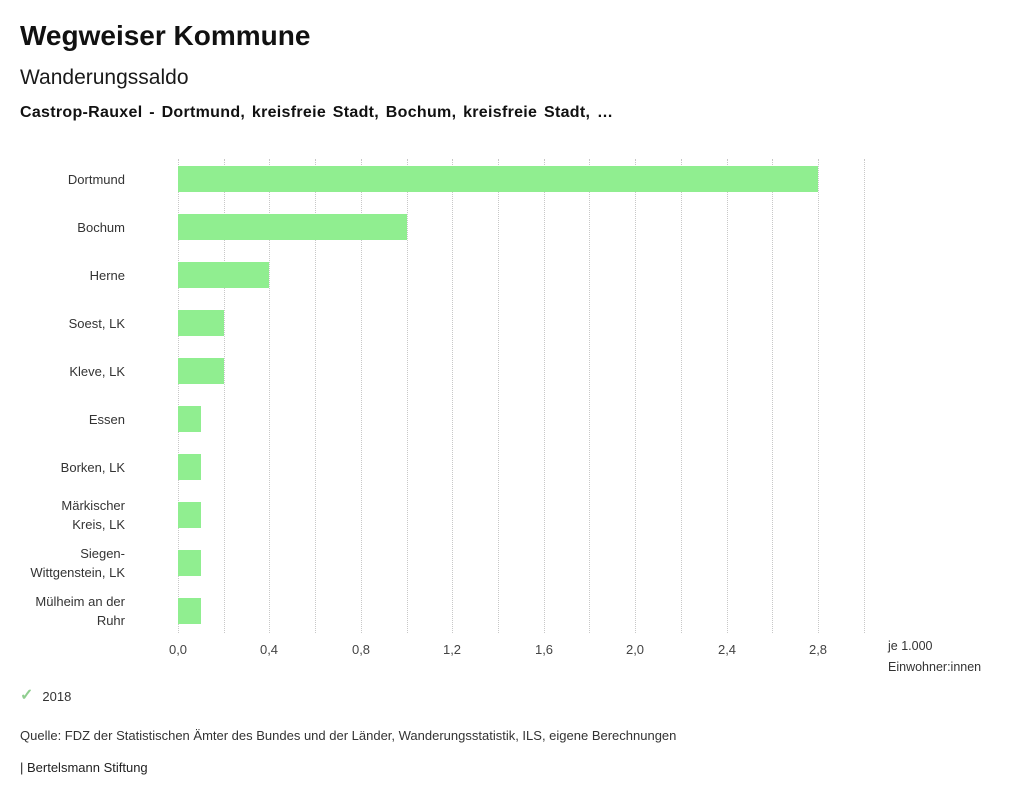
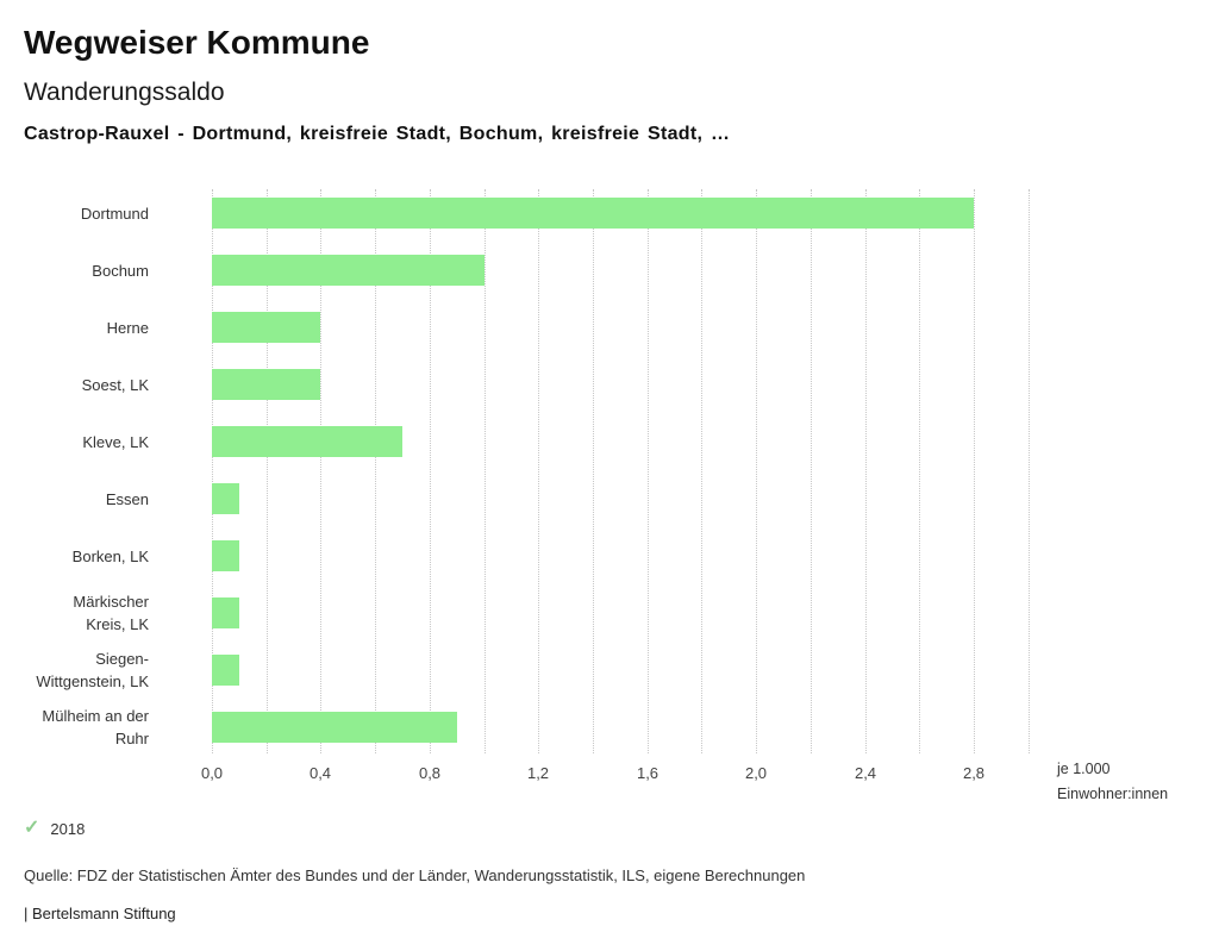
Soest, LK: 0,2 -> 0,4
Kleve, LK: 0,2 -> 0,7
Mülheim an der Ruhr: 0,1 -> 0,9
